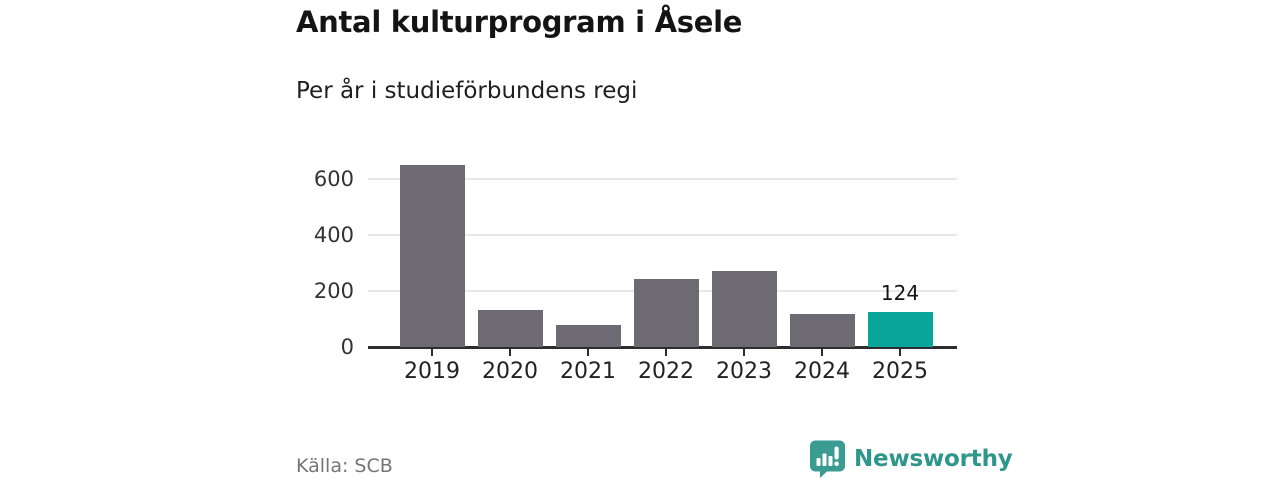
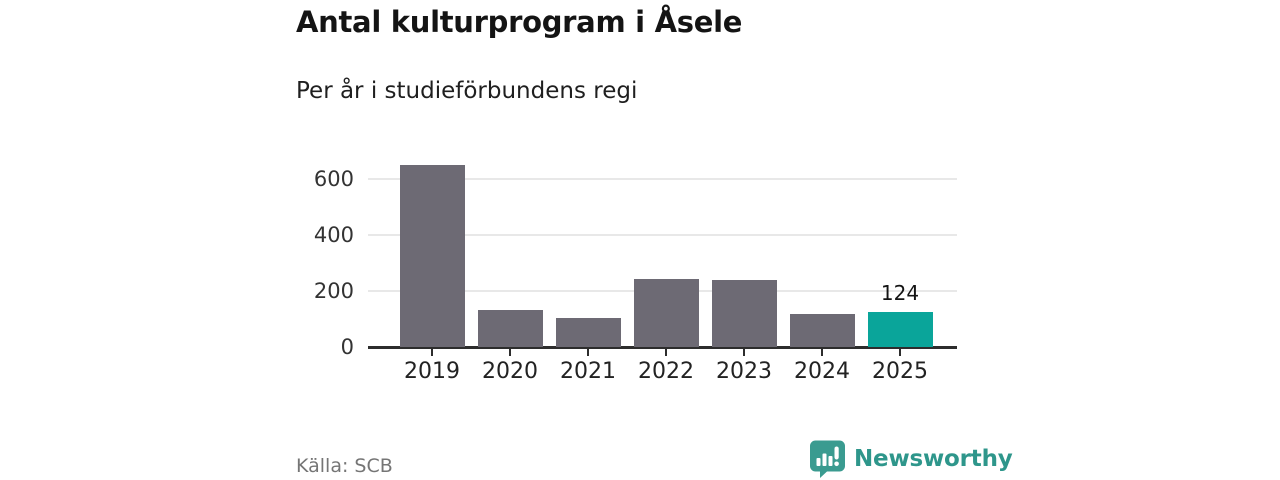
2021: 80 -> 100
2023: 270 -> 240
